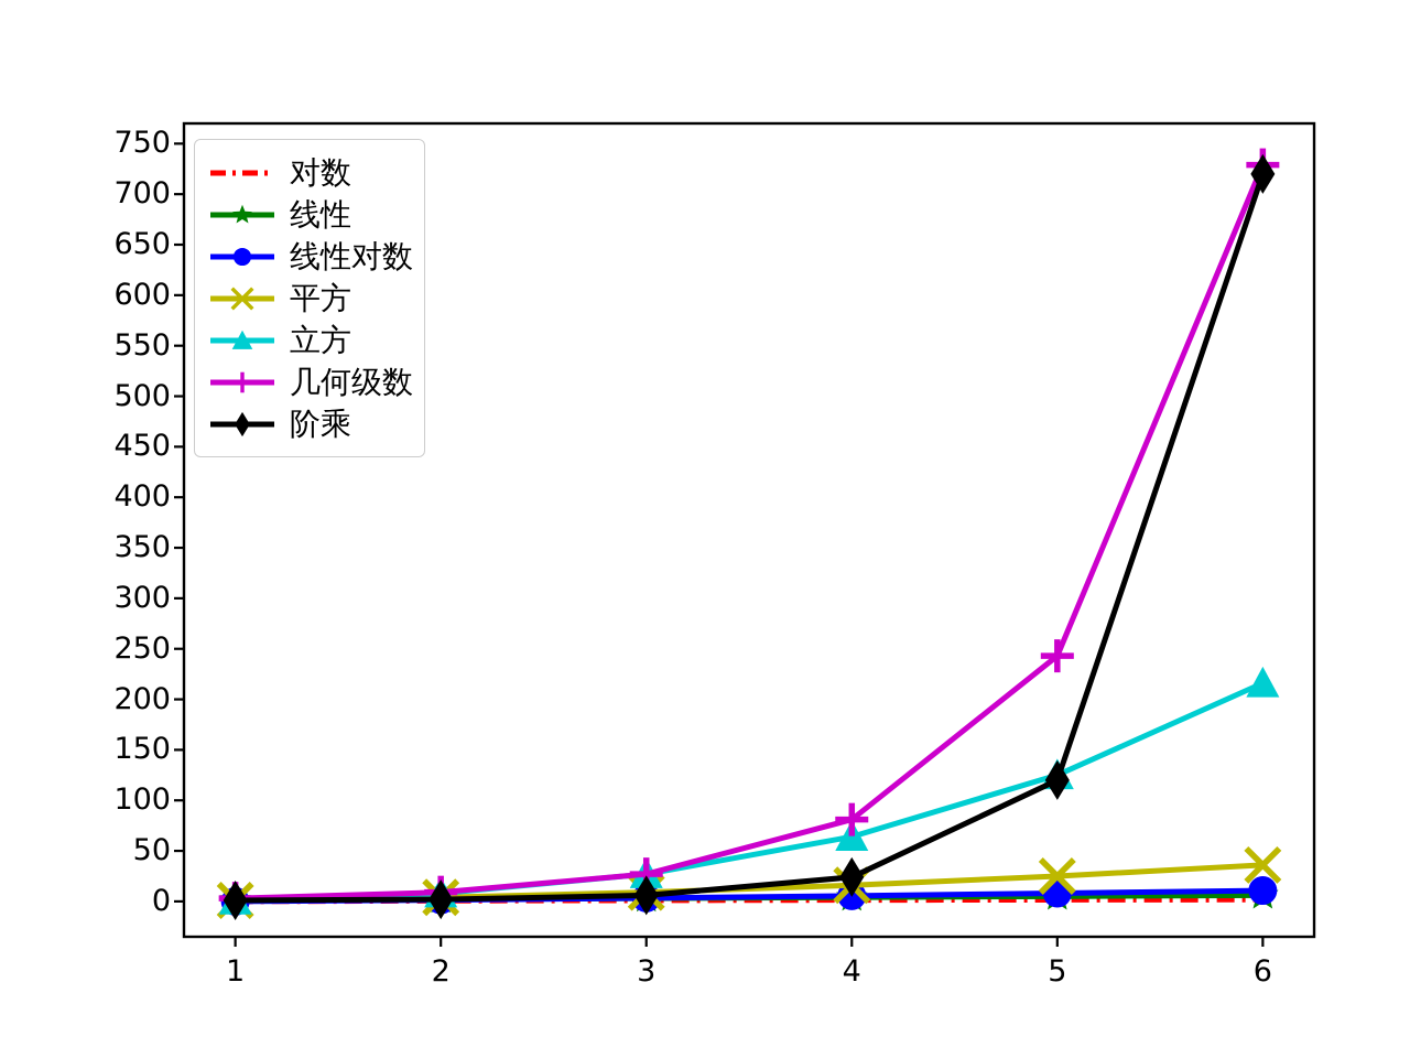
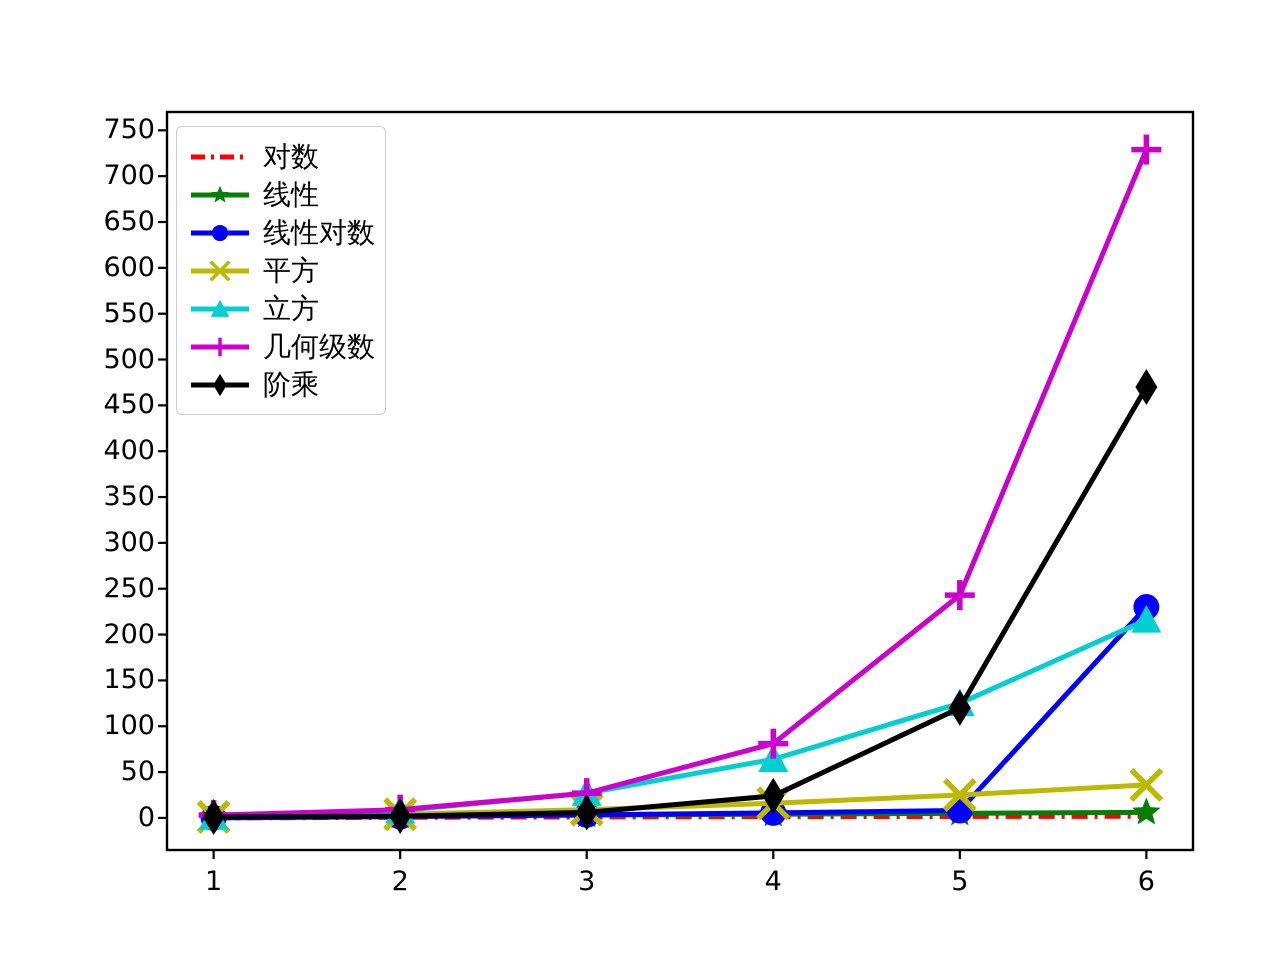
线性对数/6: 10 -> 230
阶乘/6: 720 -> 470
